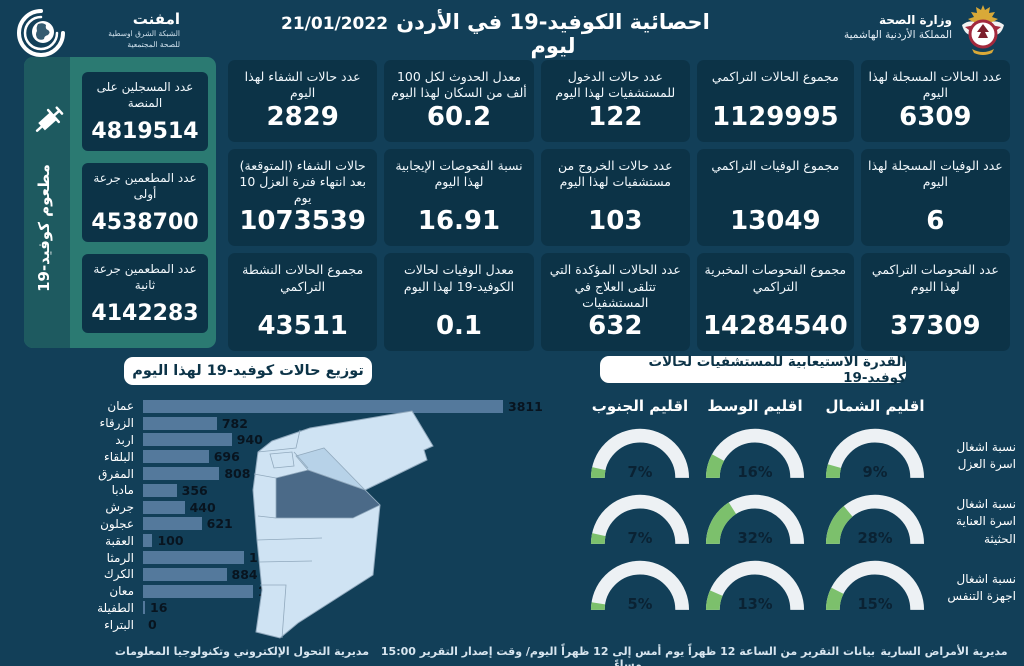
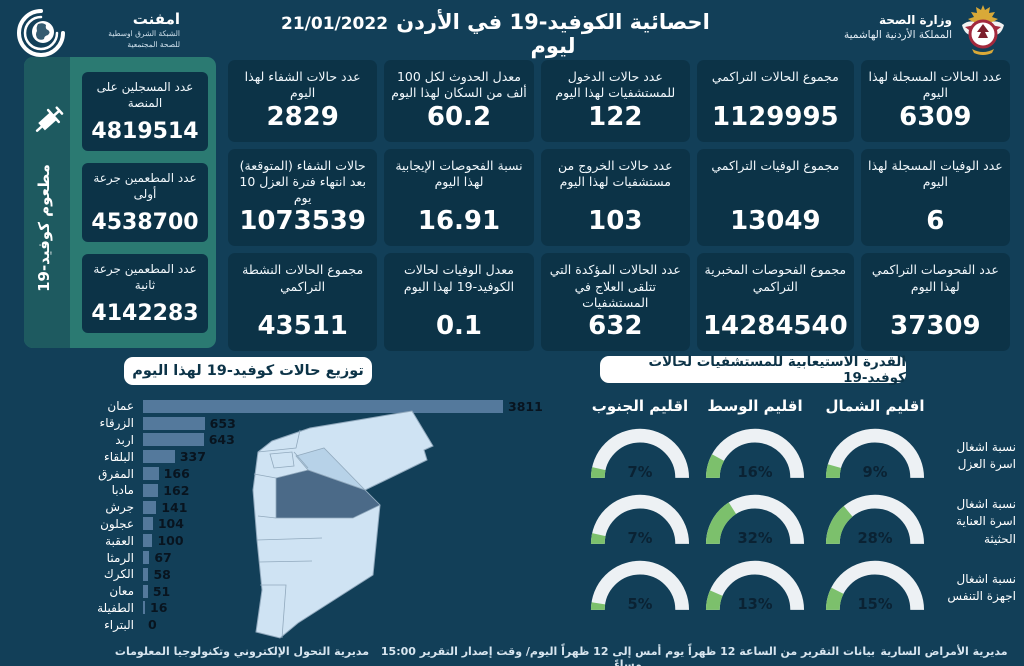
توزيع حالات كوفيد-19 لهذا اليوم/الزرقاء: 782 -> 653
توزيع حالات كوفيد-19 لهذا اليوم/اربد: 940 -> 643
توزيع حالات كوفيد-19 لهذا اليوم/البلقاء: 696 -> 337
توزيع حالات كوفيد-19 لهذا اليوم/المفرق: 808 -> 166
توزيع حالات كوفيد-19 لهذا اليوم/مادبا: 356 -> 162
توزيع حالات كوفيد-19 لهذا اليوم/جرش: 440 -> 141
توزيع حالات كوفيد-19 لهذا اليوم/عجلون: 621 -> 104
توزيع حالات كوفيد-19 لهذا اليوم/الرمثا: 1069 -> 67
توزيع حالات كوفيد-19 لهذا اليوم/الكرك: 884 -> 58
توزيع حالات كوفيد-19 لهذا اليوم/معان: 1162 -> 51
